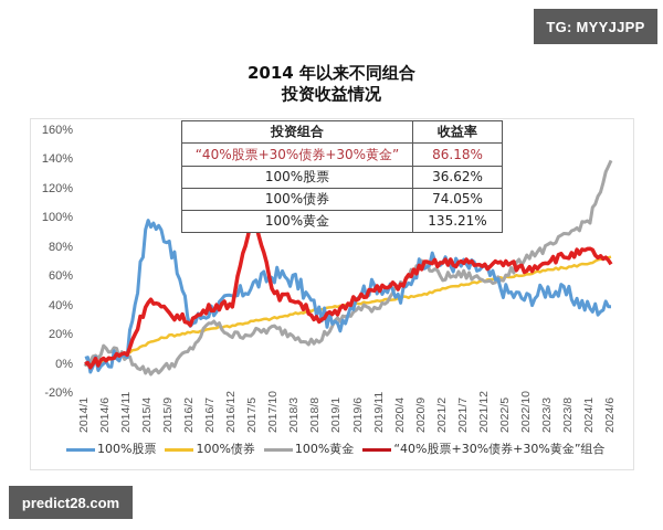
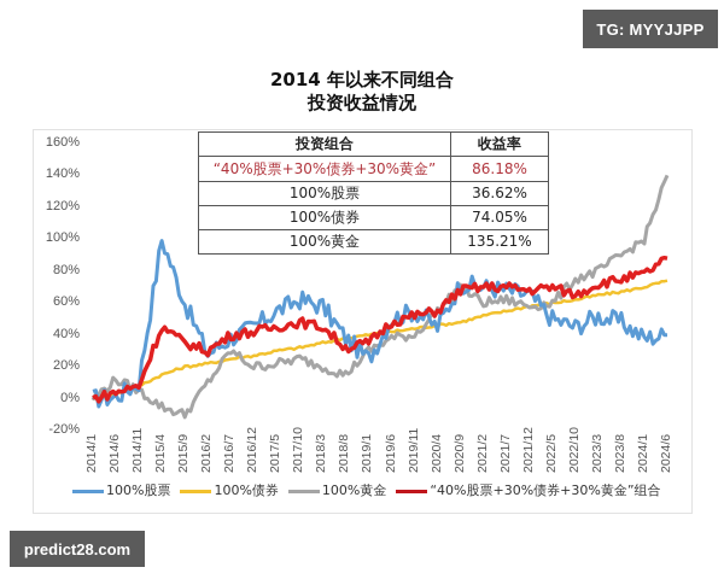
100%股票/2015/9: 86% -> 60%
100%黄金/2015/9: -1% -> -10%
“40%股票+30%债券+30%黄金”组合/2017/5: 106% -> 45%
“40%股票+30%债券+30%黄金”组合/2024/6: 69% -> 88%
